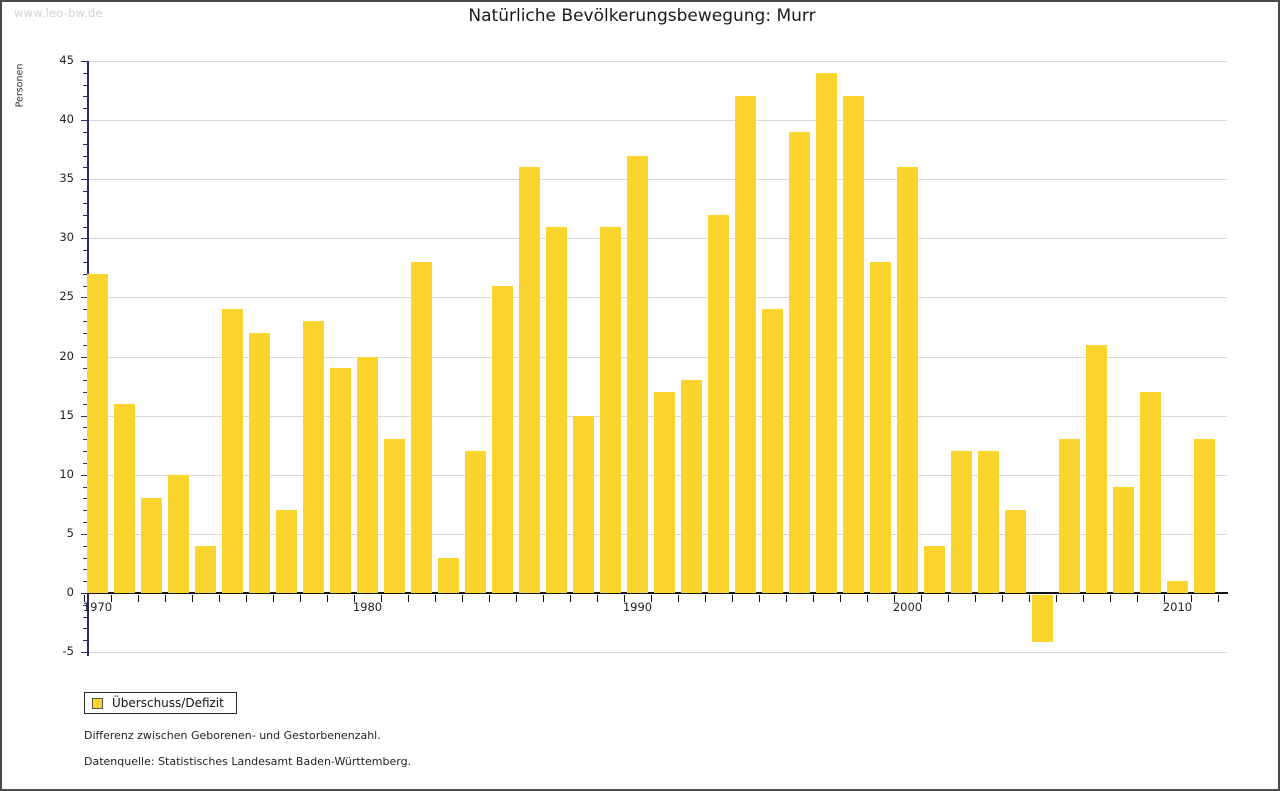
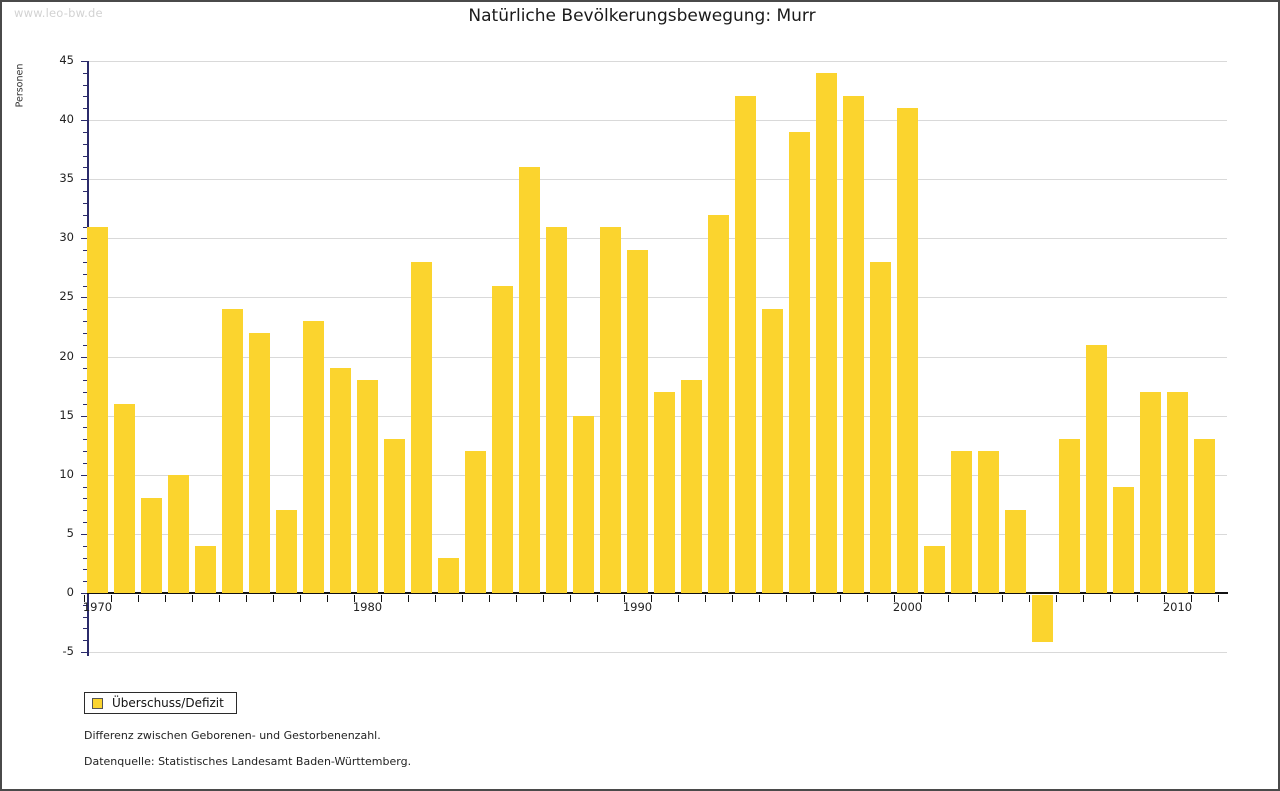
1970: 27 -> 31
1980: 20 -> 18
1990: 37 -> 29
2000: 36 -> 41
2010: 1 -> 17
